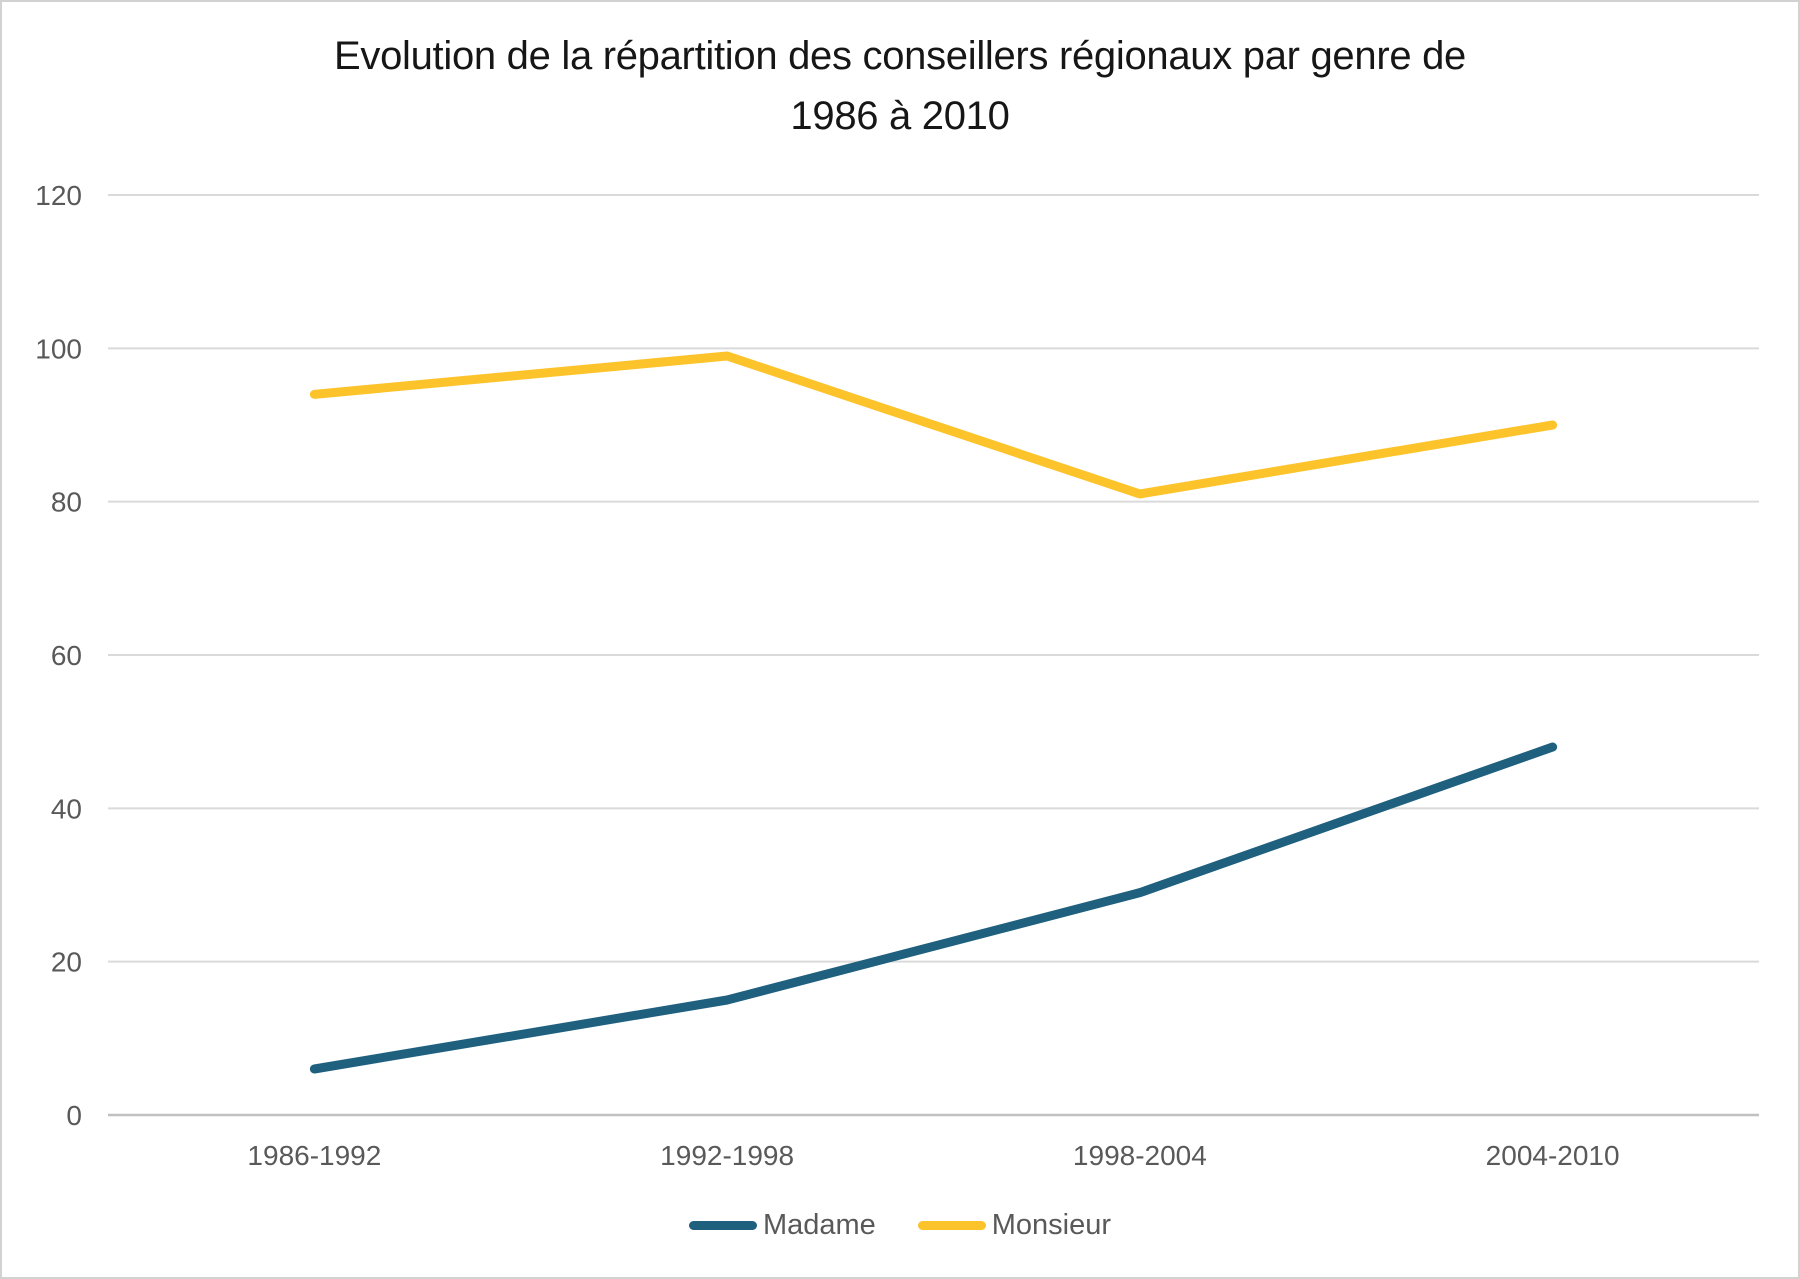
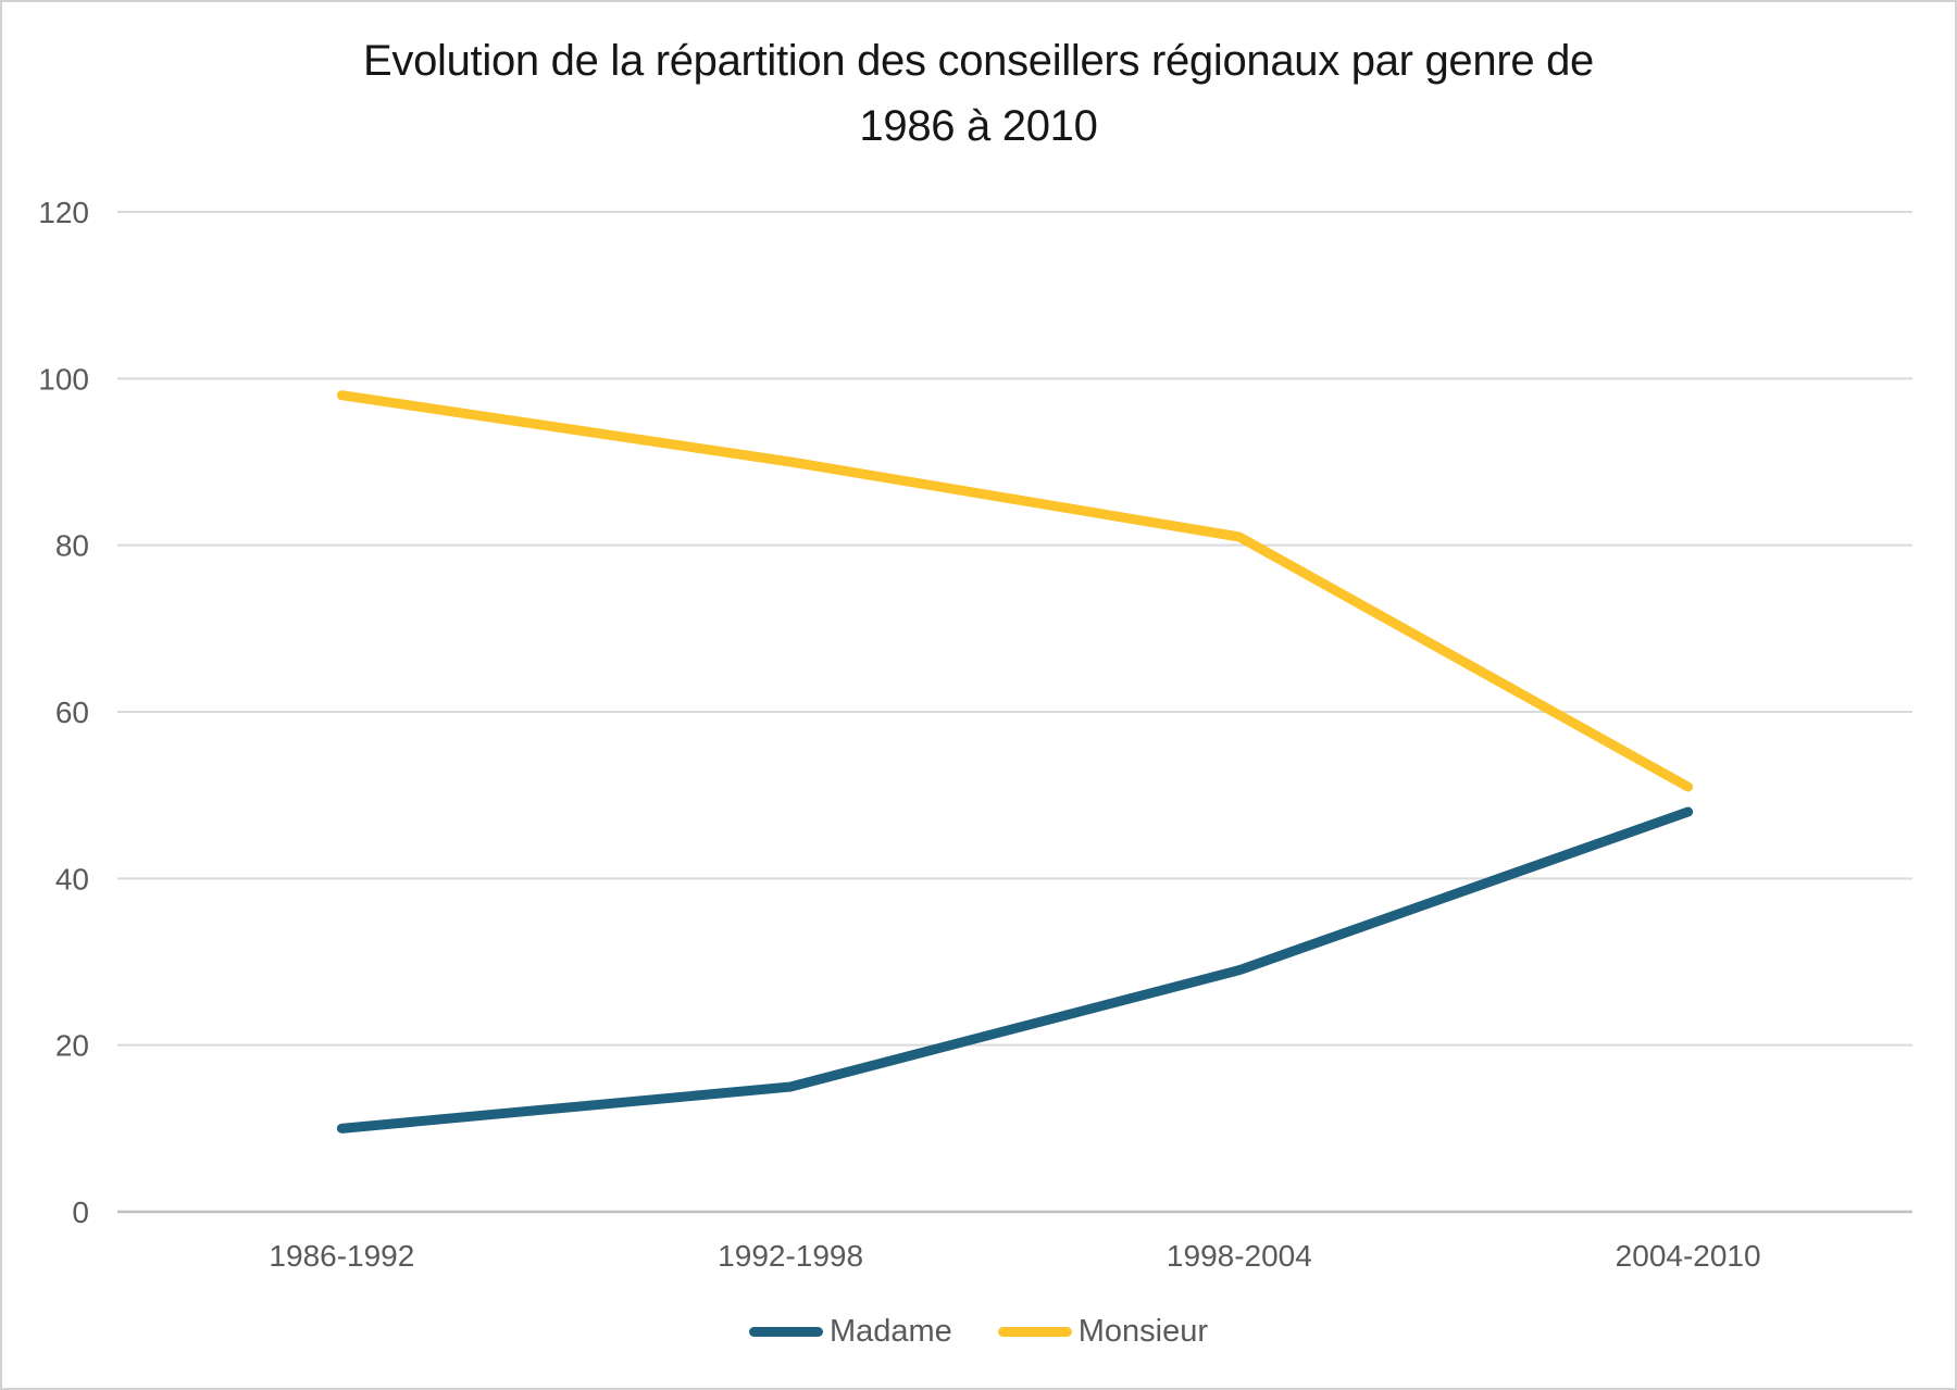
Madame/1986-1992: 6 -> 10
Monsieur/1986-1992: 94 -> 98
Monsieur/1992-1998: 99 -> 90
Monsieur/2004-2010: 90 -> 51
